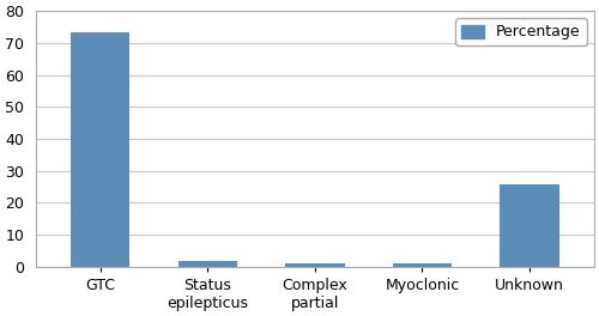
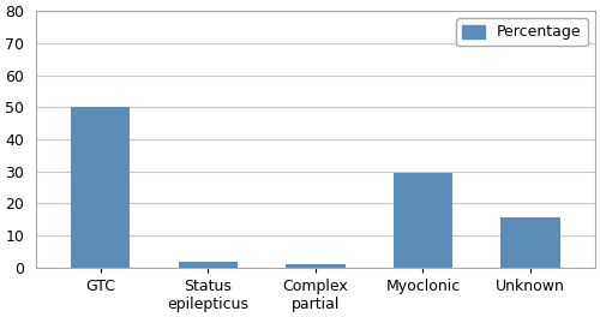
GTC: 73.3 -> 50.0
Myoclonic: 1.0 -> 29.5
Unknown: 25.9 -> 15.5
